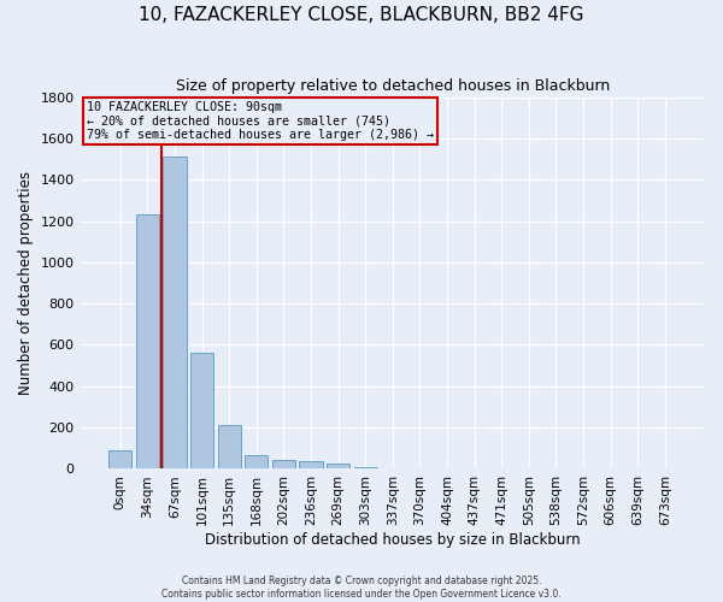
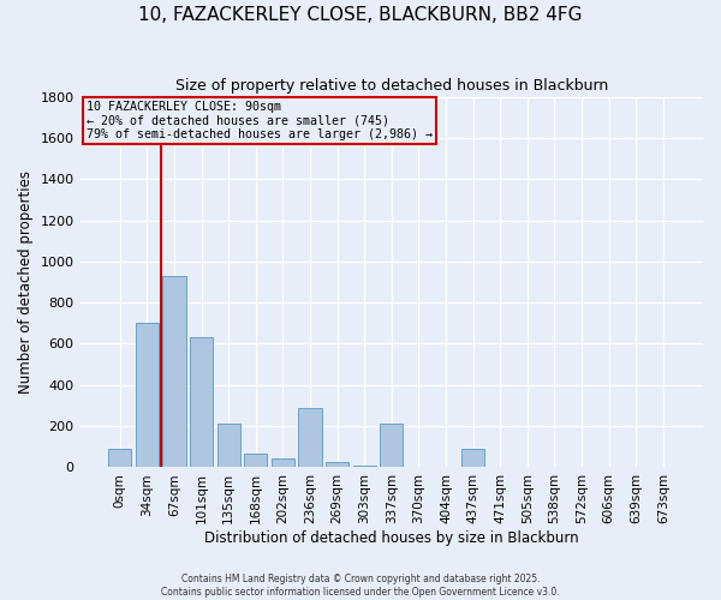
34sqm: 1240 -> 700
67sqm: 1510 -> 930
101sqm: 560 -> 630
236sqm: 40 -> 290
337sqm: 0 -> 210
437sqm: 0 -> 90
